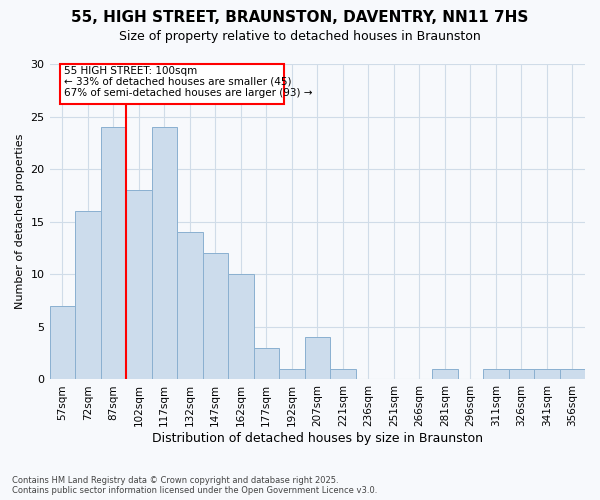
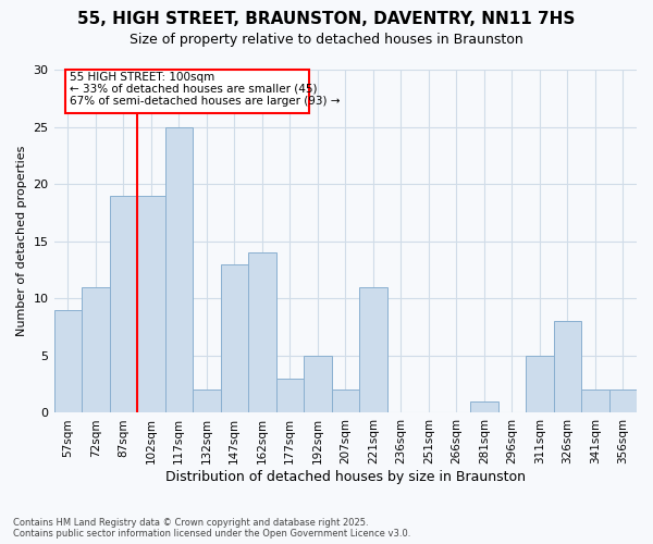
57sqm: 7 -> 9
72sqm: 16 -> 11
87sqm: 24 -> 19
102sqm: 18 -> 19
117sqm: 24 -> 25
132sqm: 14 -> 2
147sqm: 12 -> 13
162sqm: 10 -> 14
192sqm: 1 -> 5
207sqm: 4 -> 2
221sqm: 1 -> 11
311sqm: 1 -> 5
326sqm: 1 -> 8
341sqm: 1 -> 2
356sqm: 1 -> 2
